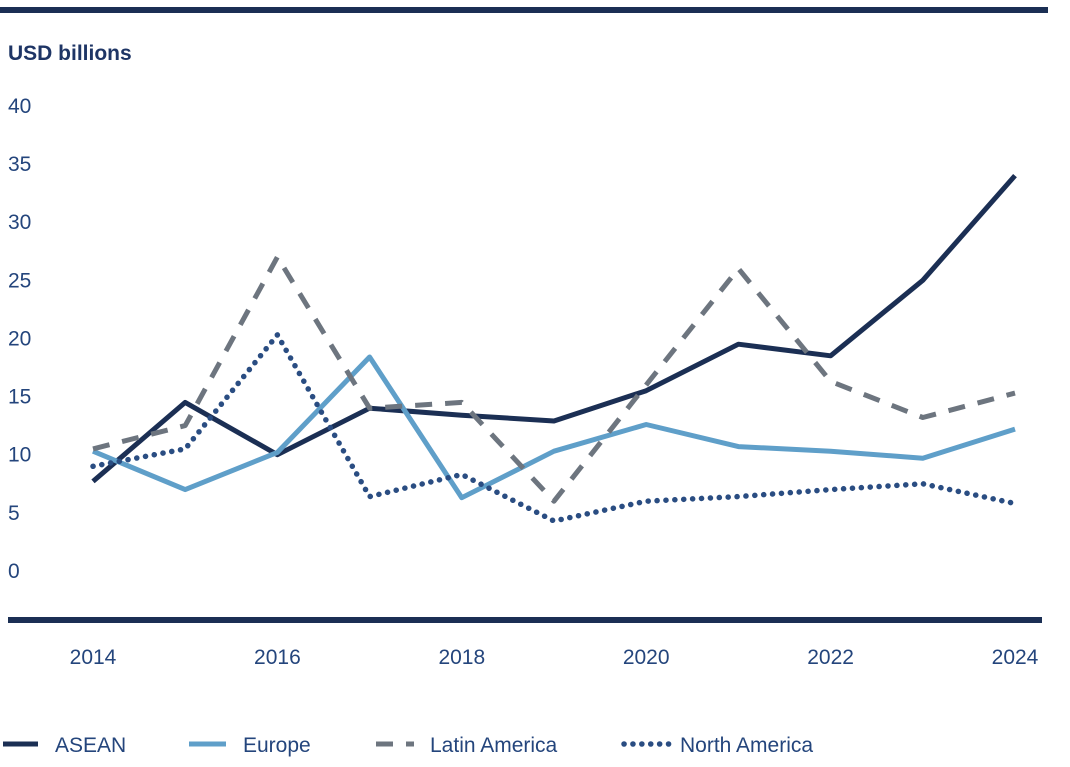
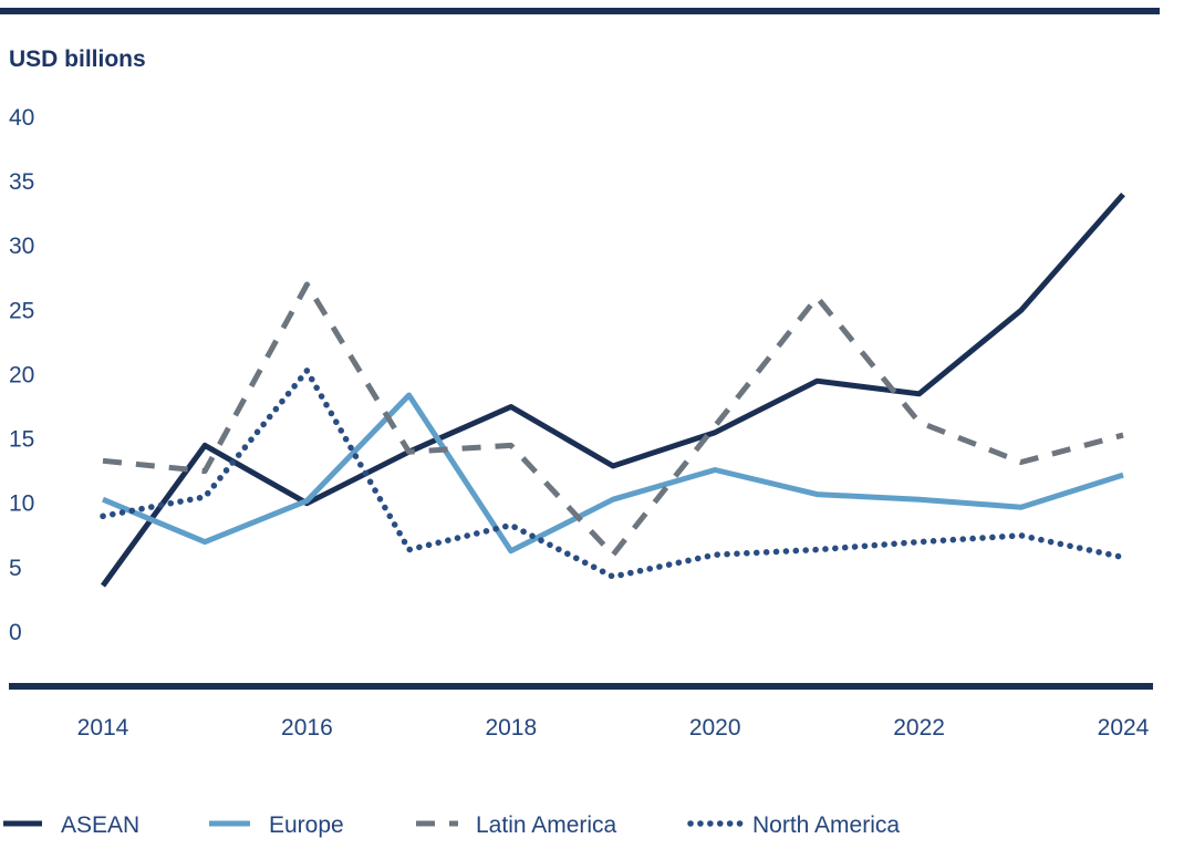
ASEAN/2014: 7.7 -> 3.6
Latin America/2014: 10.5 -> 13.3
ASEAN/2018: 13.4 -> 17.5
